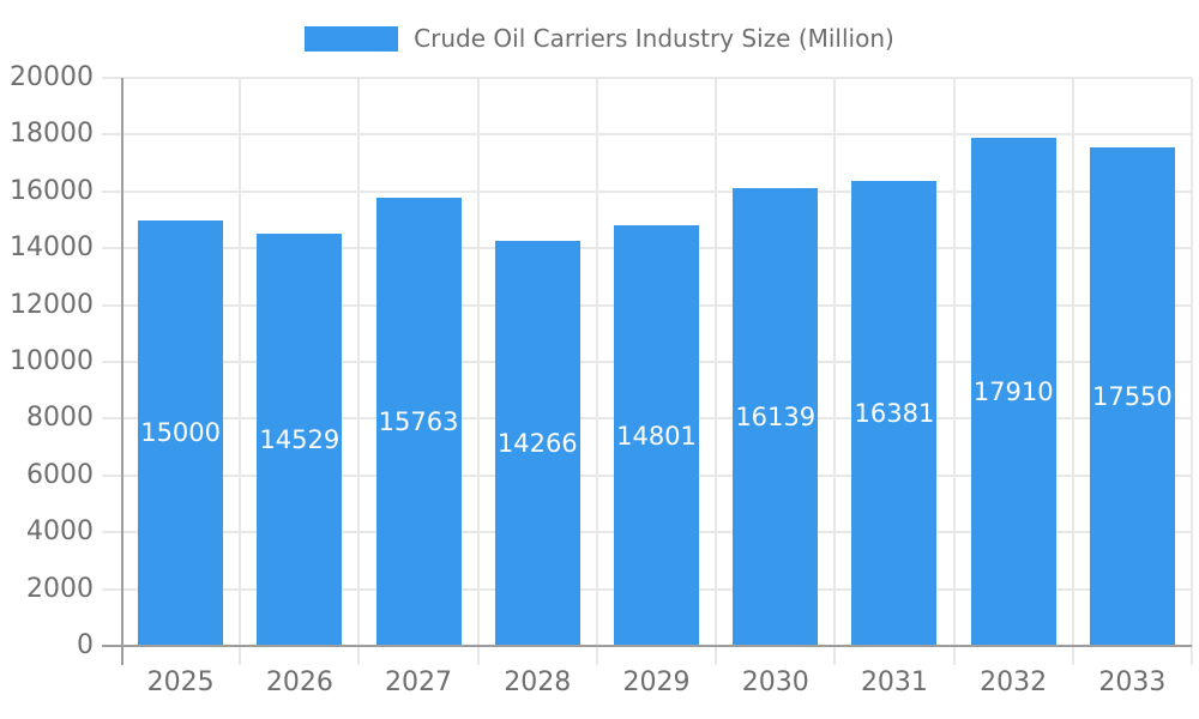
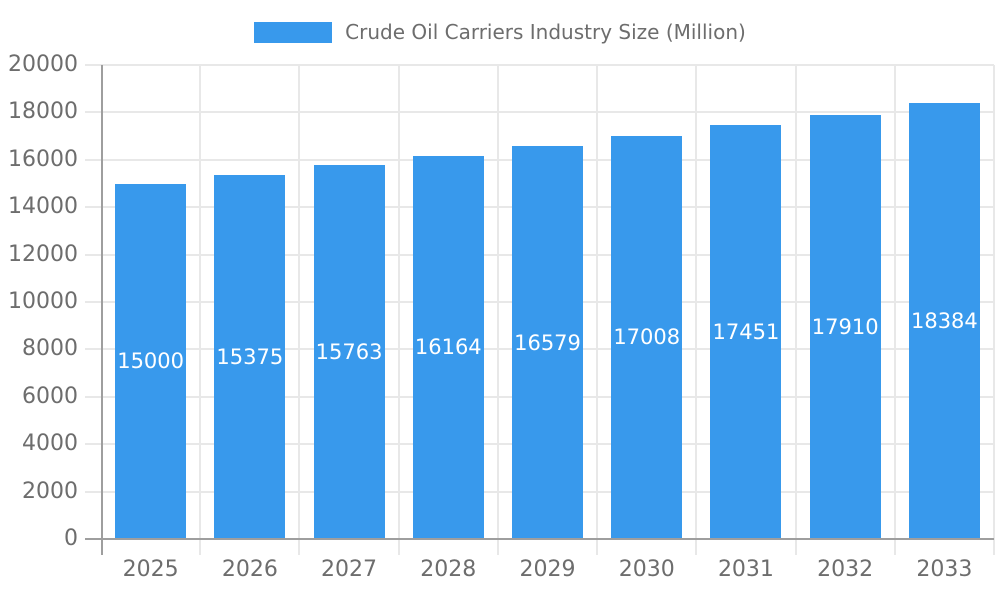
2026: 14529 -> 15375
2028: 14266 -> 16164
2029: 14801 -> 16579
2030: 16139 -> 17008
2031: 16381 -> 17451
2033: 17550 -> 18384
